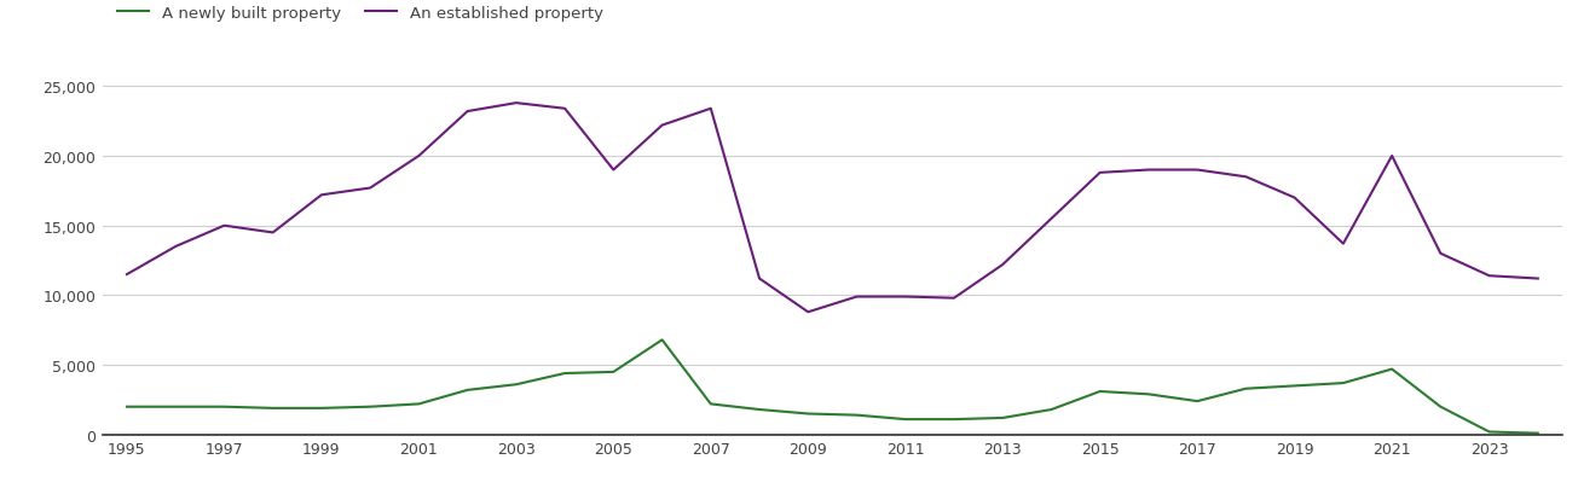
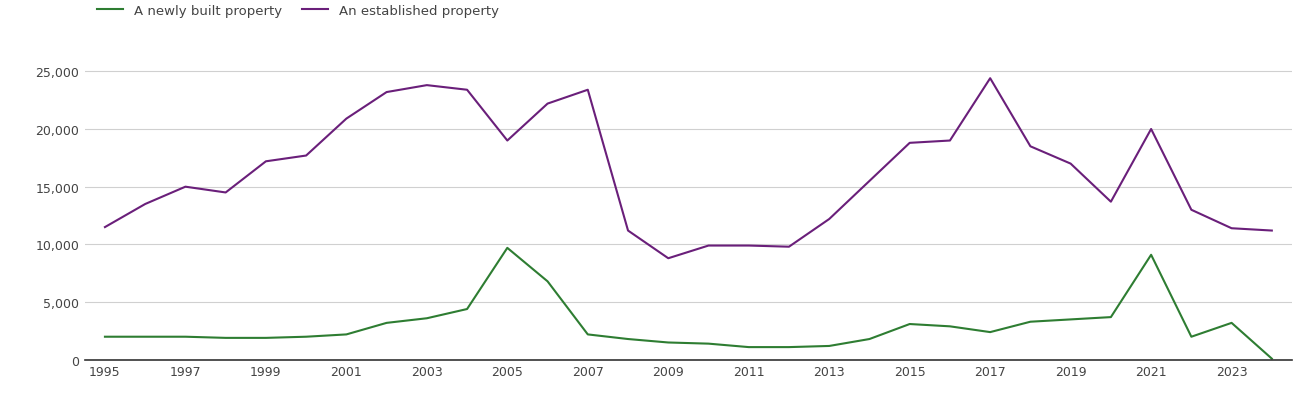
An established property/2001: 20,000 -> 20,900
A newly built property/2005: 4,500 -> 9,700
An established property/2017: 19,000 -> 24,400
A newly built property/2021: 4,700 -> 9,100
A newly built property/2023: 200 -> 3,200
